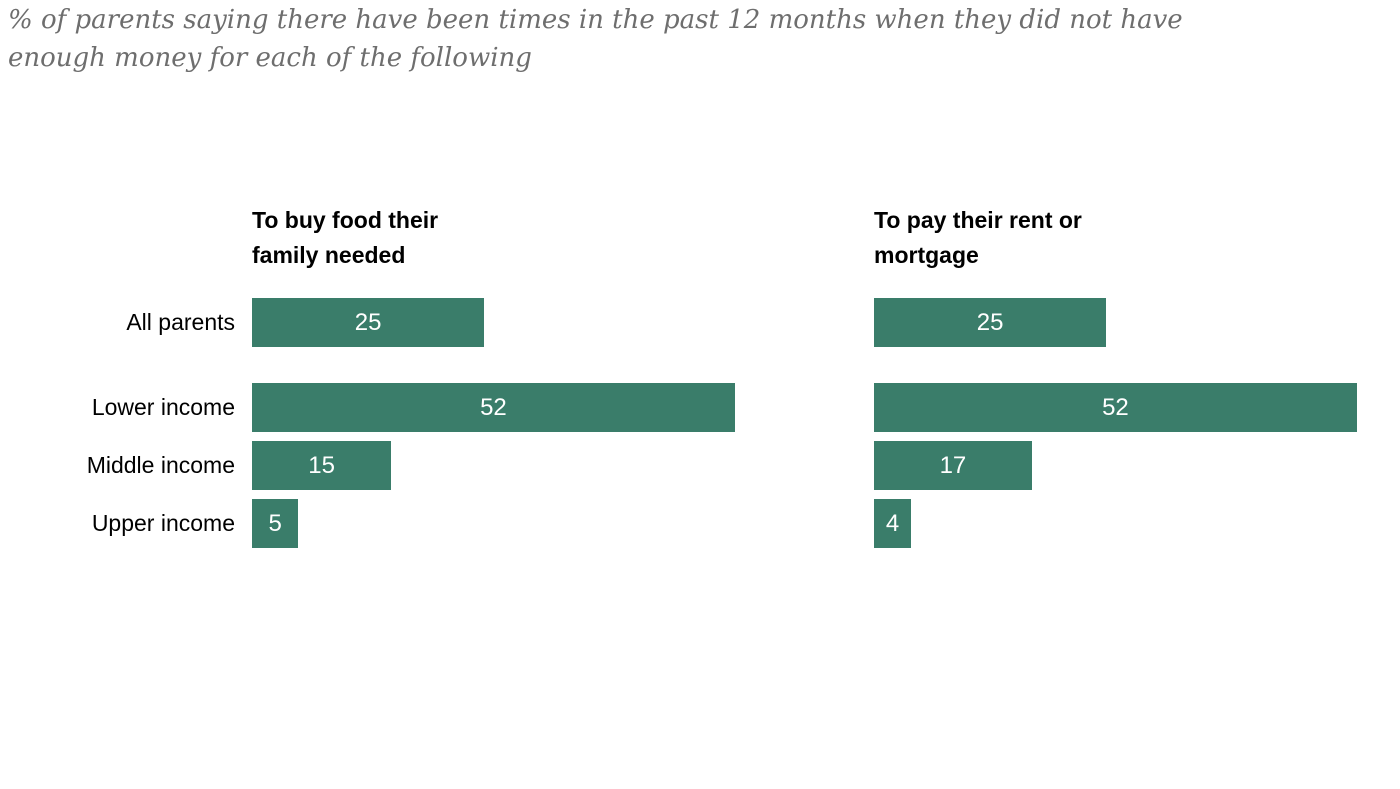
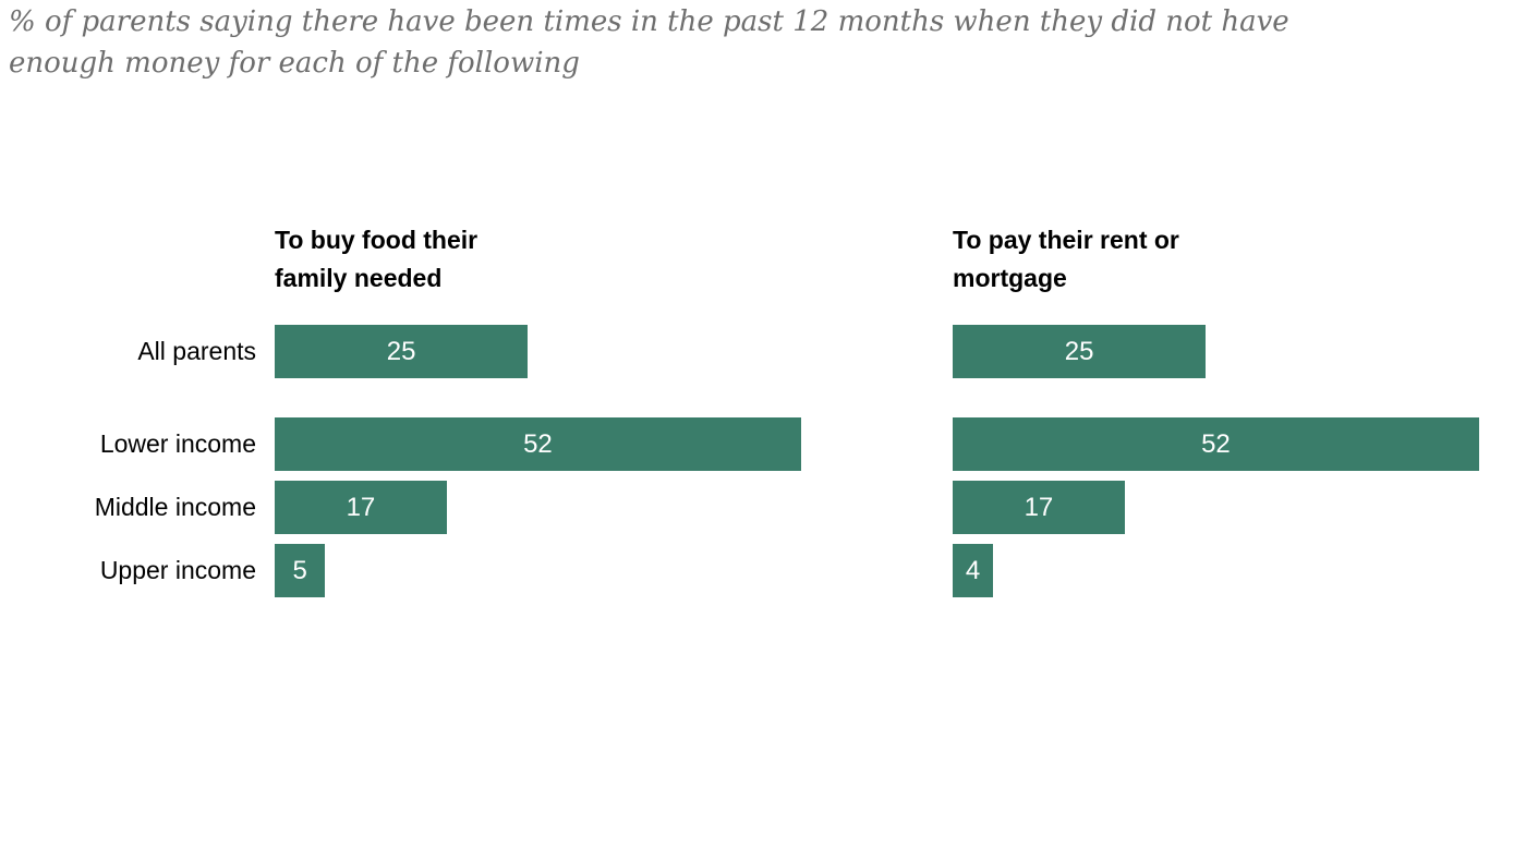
To buy food their family needed/Middle income: 15 -> 17
